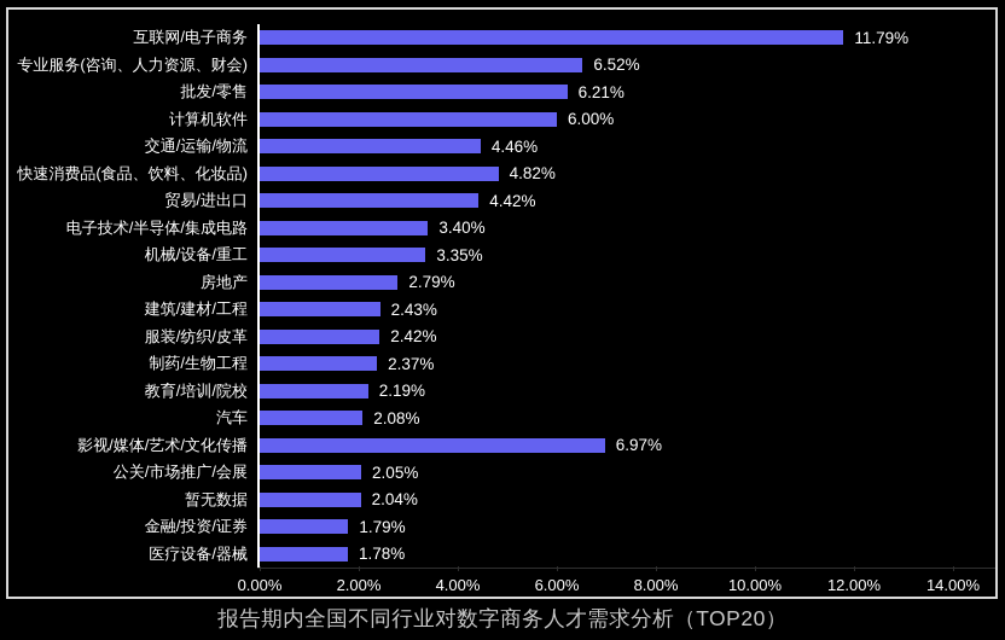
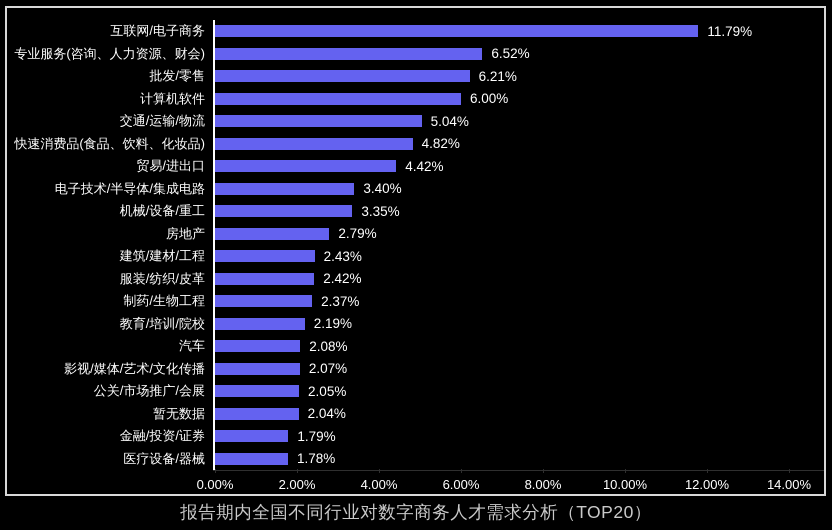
交通/运输/物流: 4.46% -> 5.04%
影视/媒体/艺术/文化传播: 6.97% -> 2.07%
